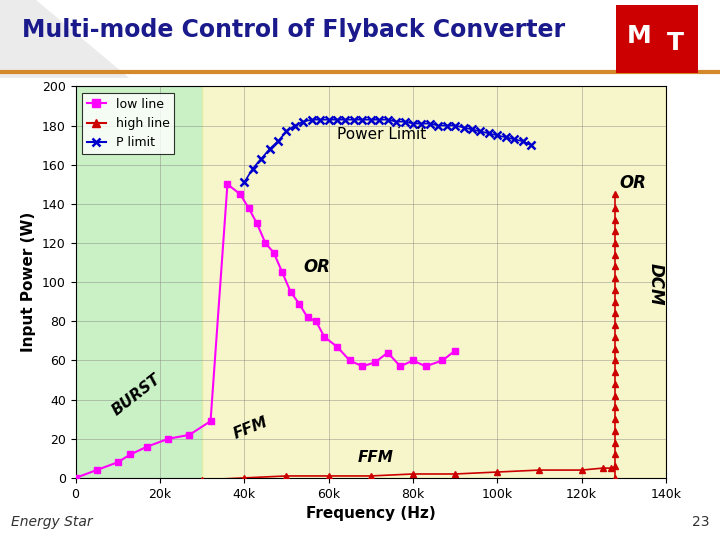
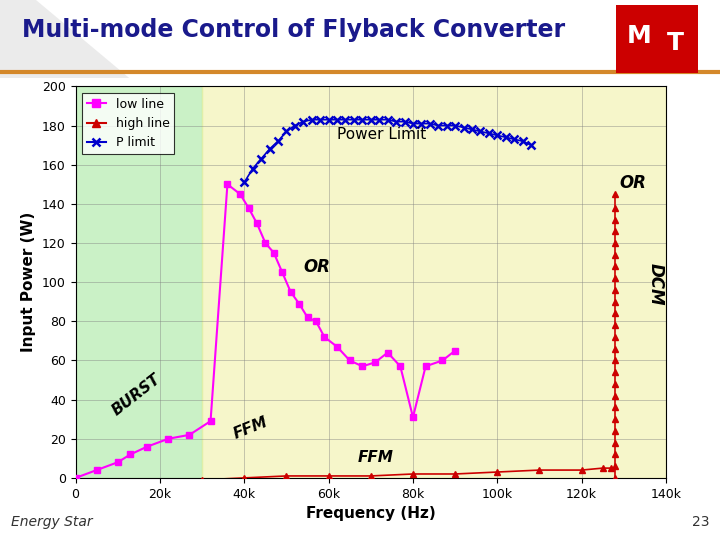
low line/80k: 60 -> 31
